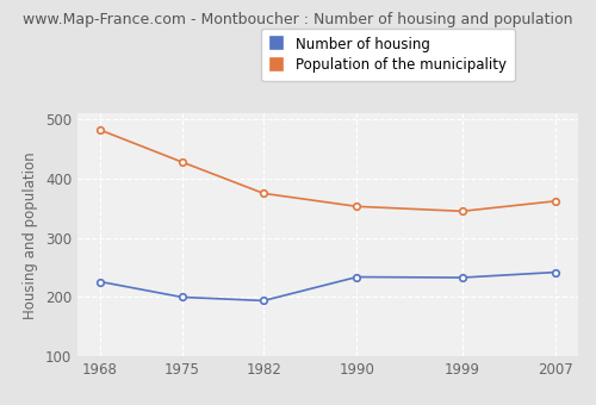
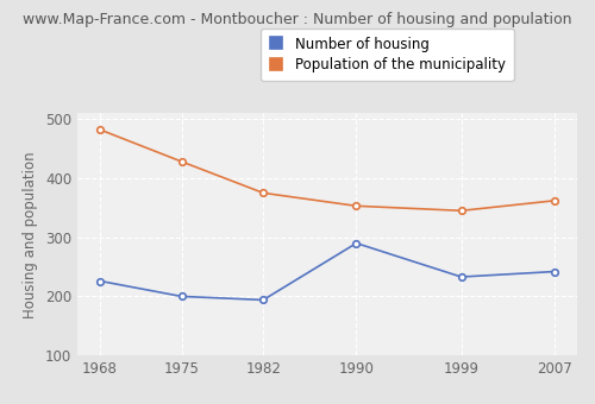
Number of housing/1990: 234 -> 290
